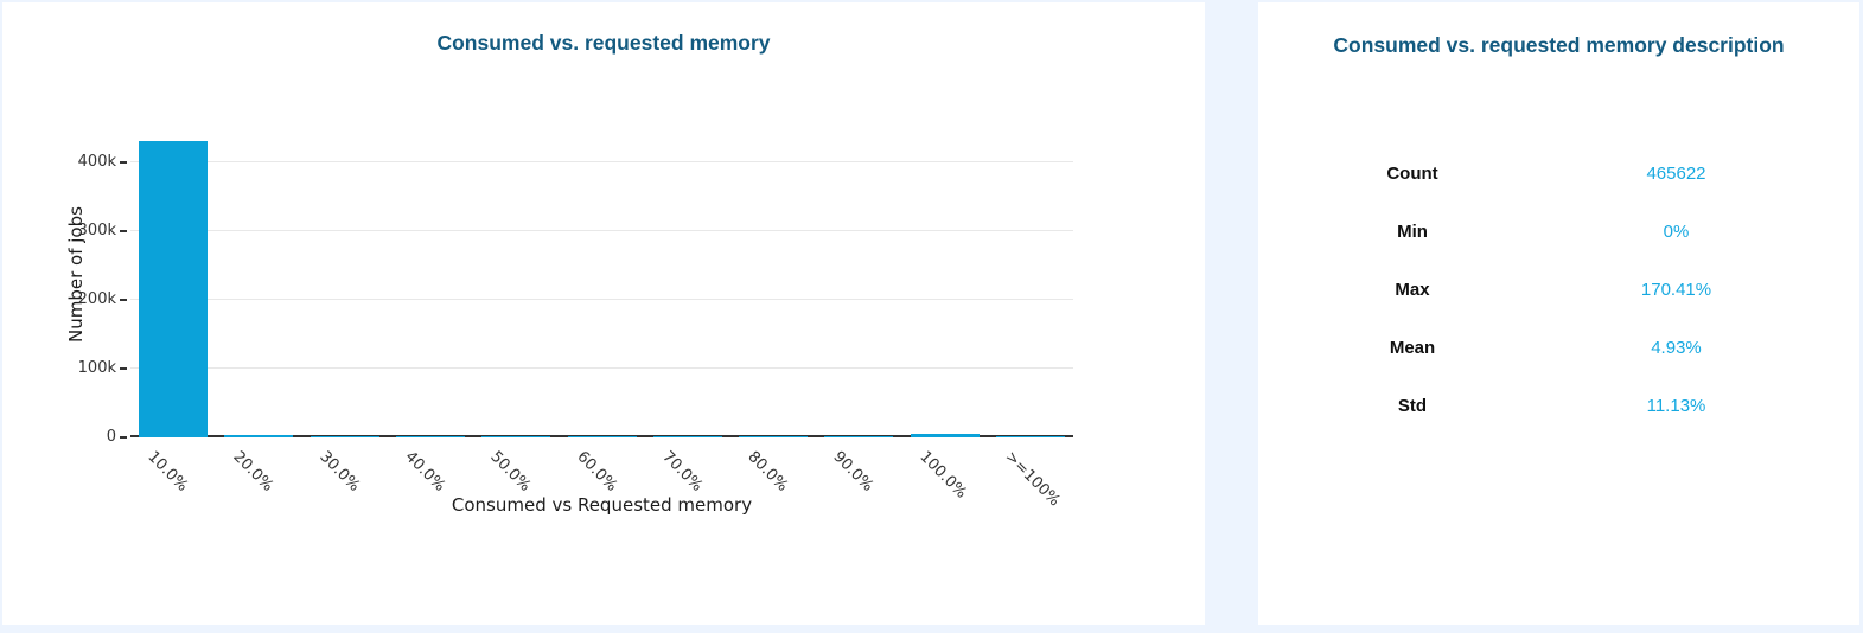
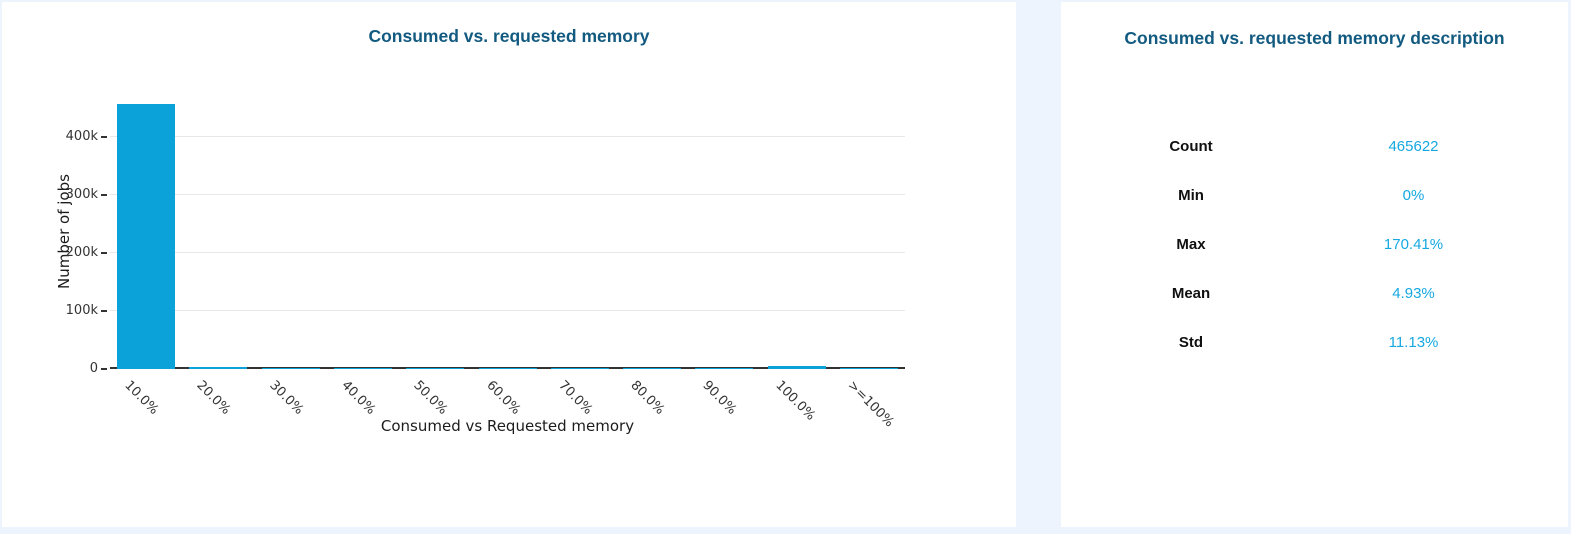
10.0%: 430k -> 460k
